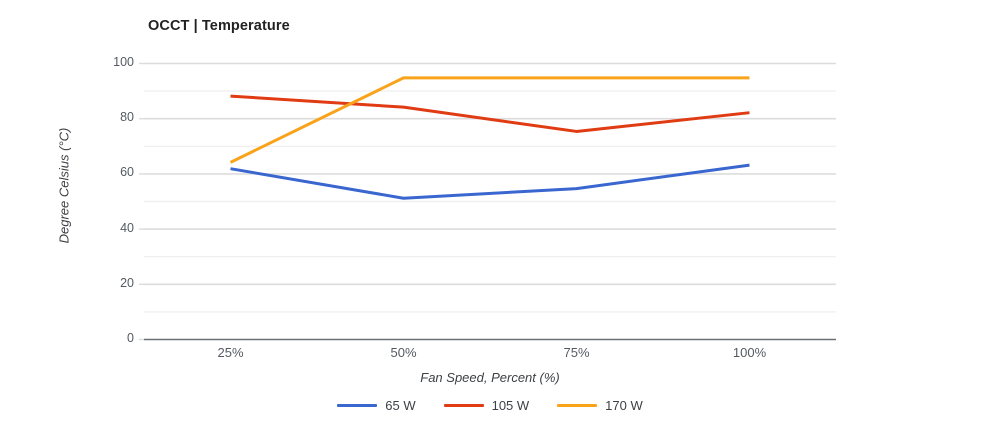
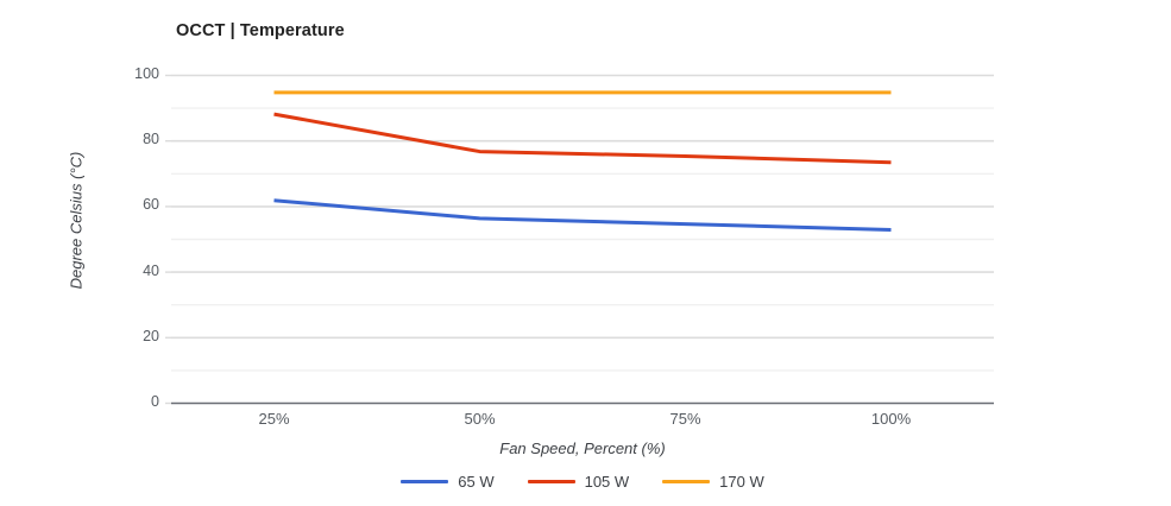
170 W/25%: 64 -> 95
65 W/50%: 51 -> 56
105 W/50%: 84 -> 77
65 W/100%: 63 -> 53
105 W/100%: 82 -> 73
